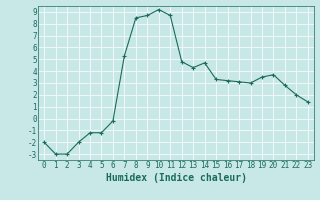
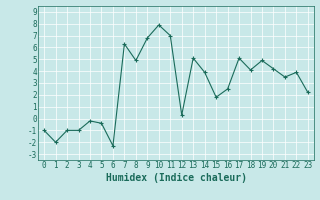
0: -2.0 -> -1.0
1: -3.0 -> -2.0
2: -3.0 -> -1.0
3: -2.0 -> -1.0
4: -1.2 -> -0.2
5: -1.2 -> -0.4
6: -0.2 -> -2.3
7: 5.3 -> 6.3
8: 8.5 -> 4.9
9: 8.7 -> 6.8
10: 9.2 -> 7.9
11: 8.7 -> 7.0
12: 4.8 -> 0.3
13: 4.3 -> 5.1
14: 4.7 -> 3.9
15: 3.3 -> 1.8
16: 3.2 -> 2.5
17: 3.1 -> 5.1
18: 3.0 -> 4.1
19: 3.5 -> 4.9
20: 3.7 -> 4.2
21: 2.8 -> 3.5
22: 2.0 -> 3.9
23: 1.4 -> 2.2
